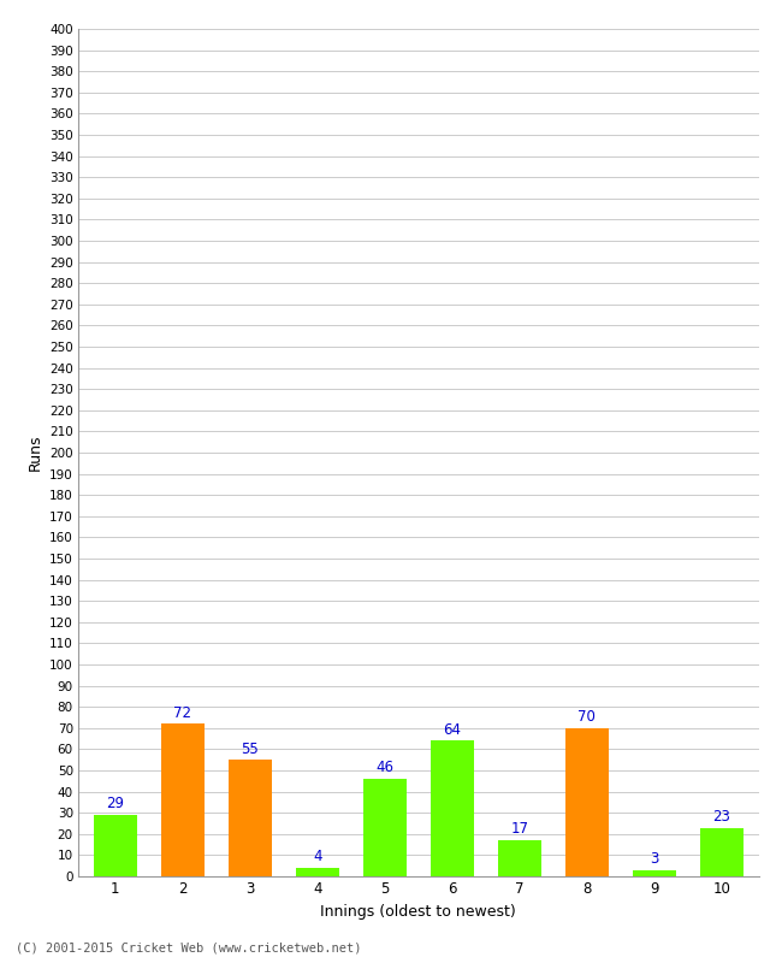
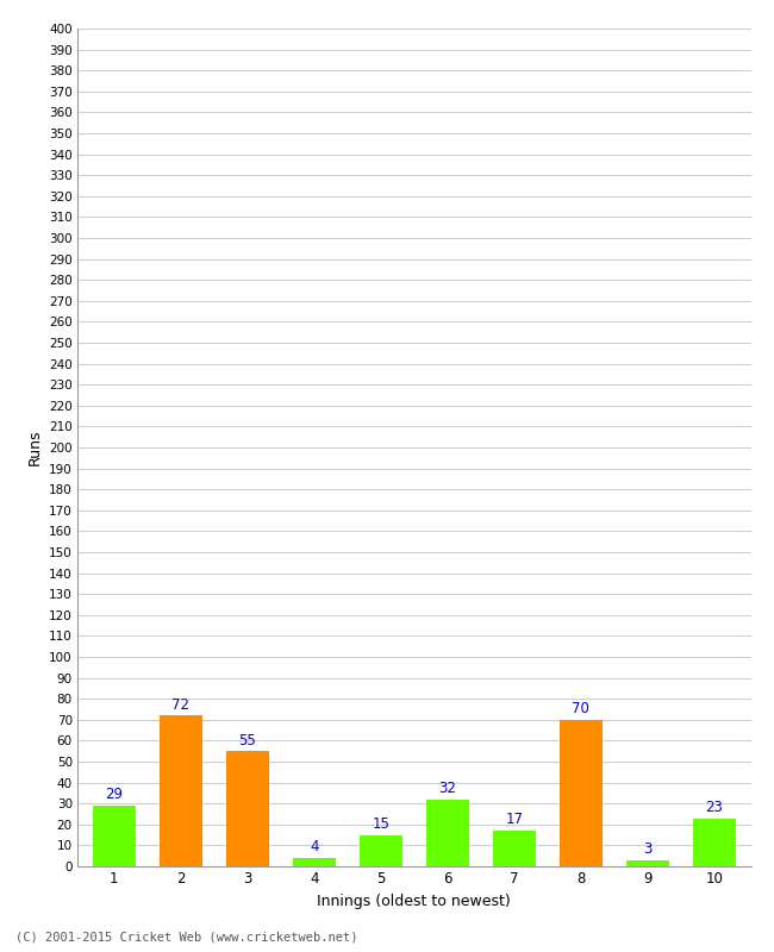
5: 46 -> 15
6: 64 -> 32
